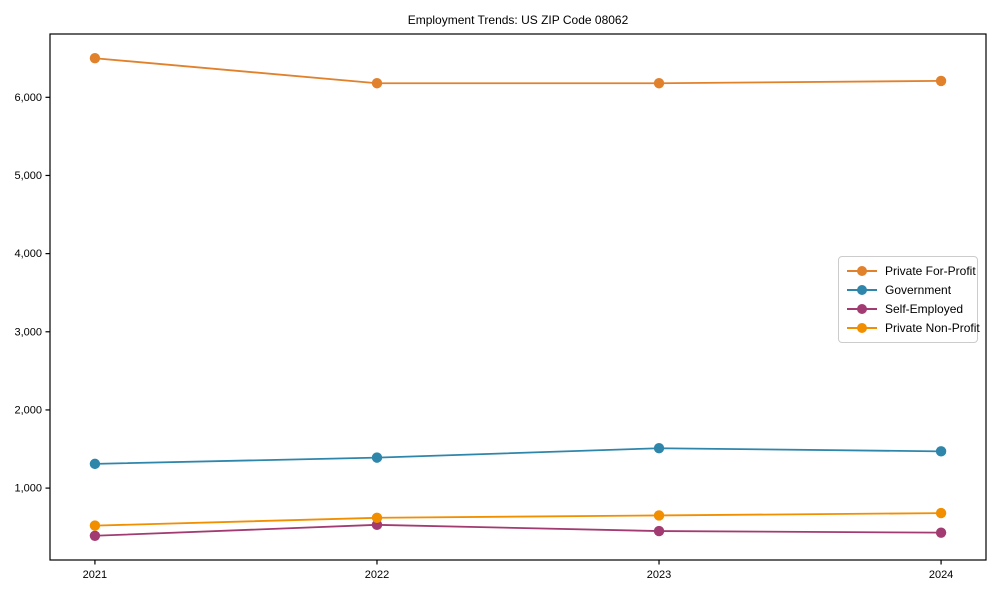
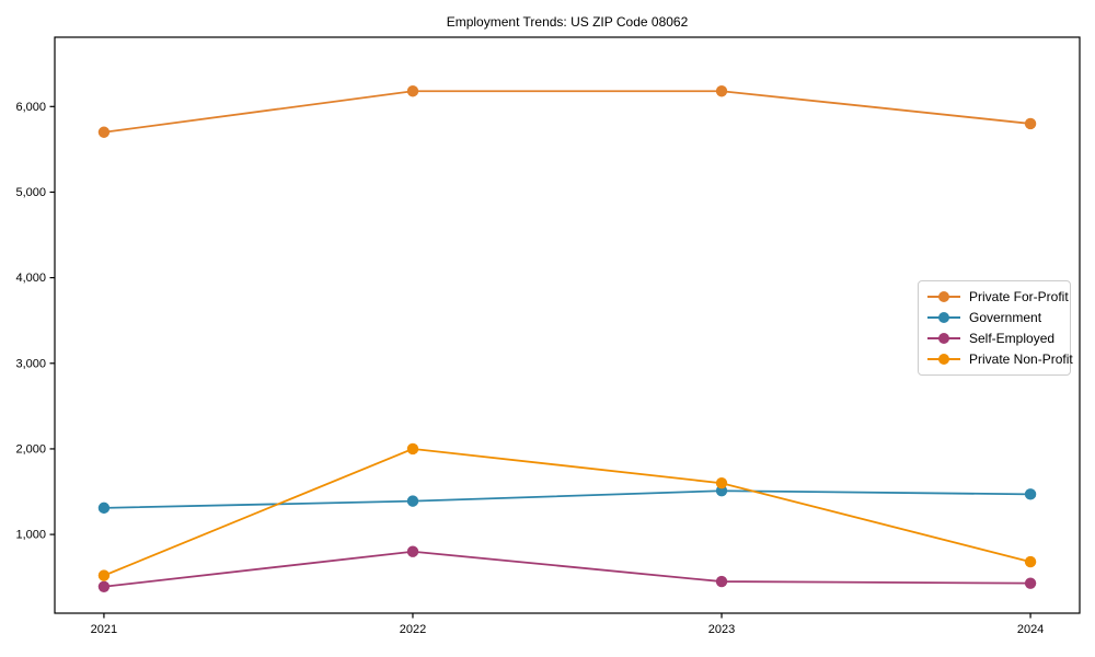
Private For-Profit/2021: 6500 -> 5700
Self-Employed/2022: 500 -> 800
Private Non-Profit/2022: 600 -> 2000
Private Non-Profit/2023: 600 -> 1600
Private For-Profit/2024: 6200 -> 5800
